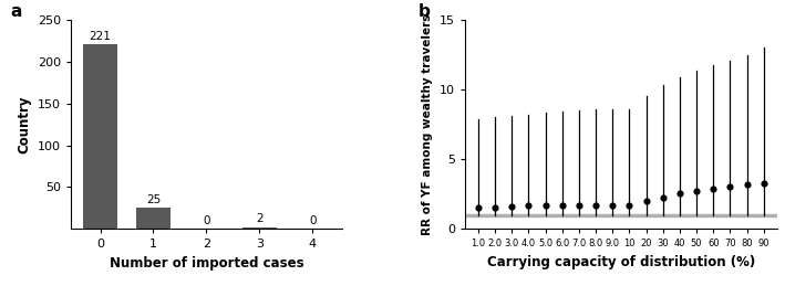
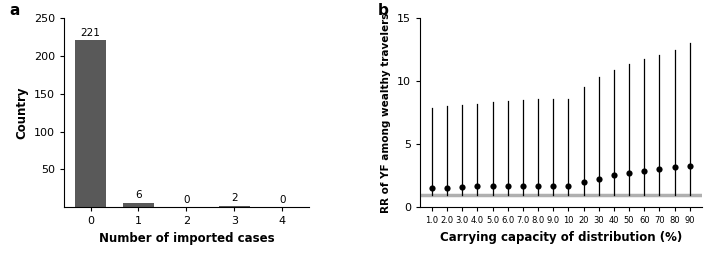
1: 25 -> 6
